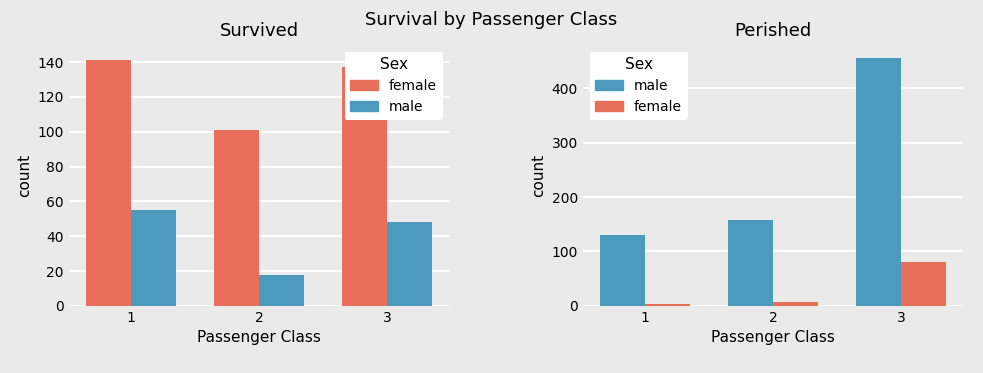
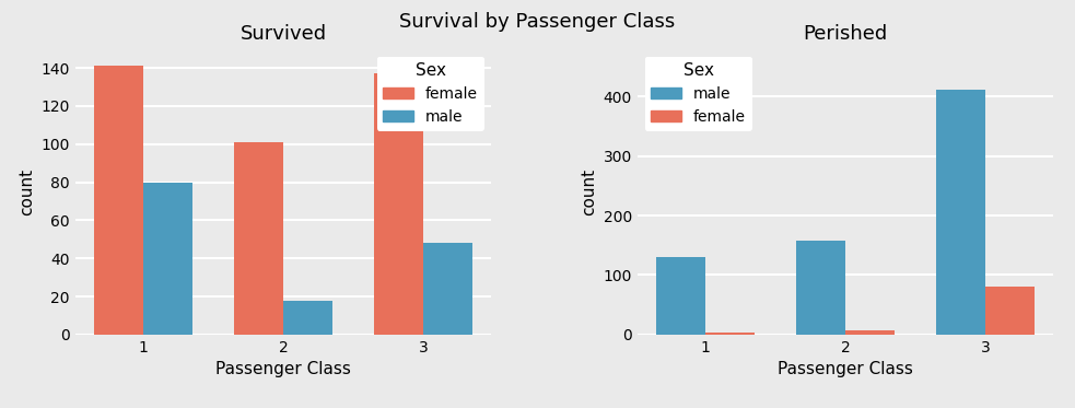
Survived/male/1: 55 -> 80
Perished/male/3: 455 -> 412
